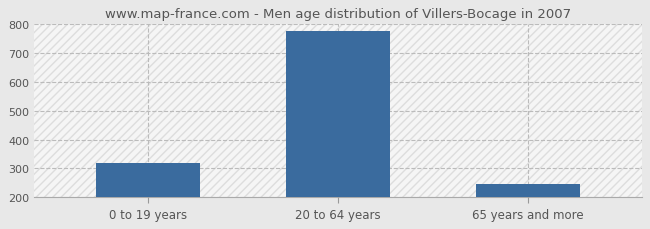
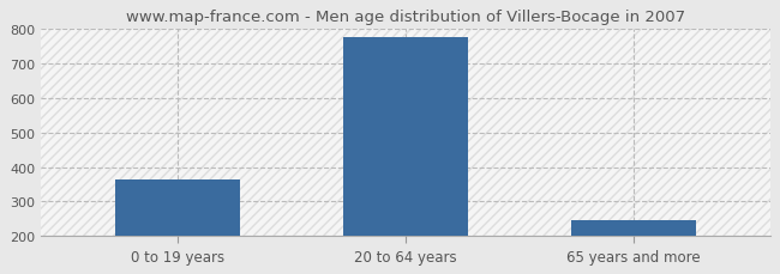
0 to 19 years: 320 -> 365
